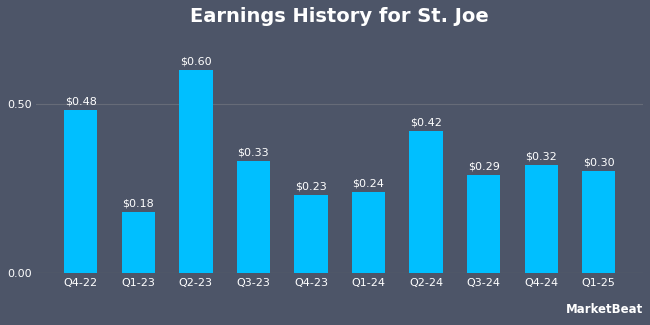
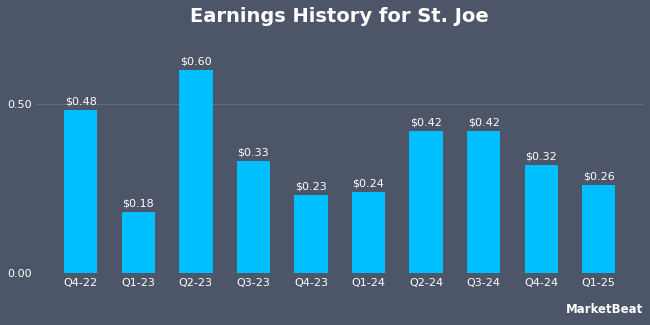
Q3-24: $0.29 -> $0.42
Q1-25: $0.30 -> $0.26
